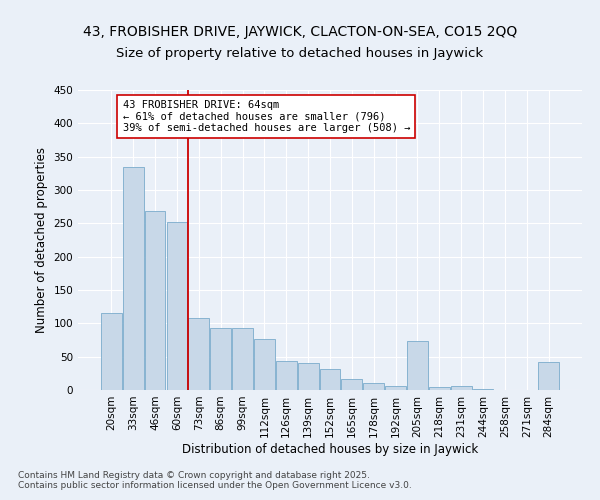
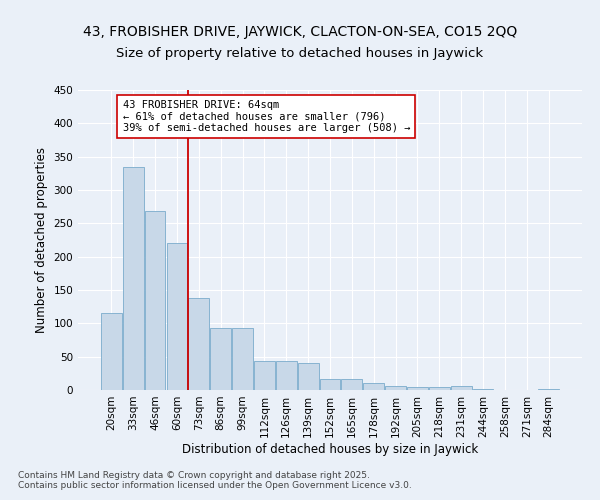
60sqm: 252 -> 220
73sqm: 108 -> 138
112sqm: 76 -> 44
152sqm: 32 -> 17
205sqm: 74 -> 5
284sqm: 42 -> 2
